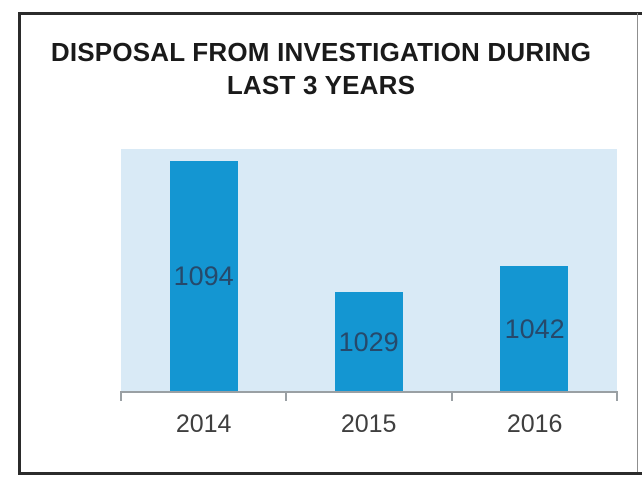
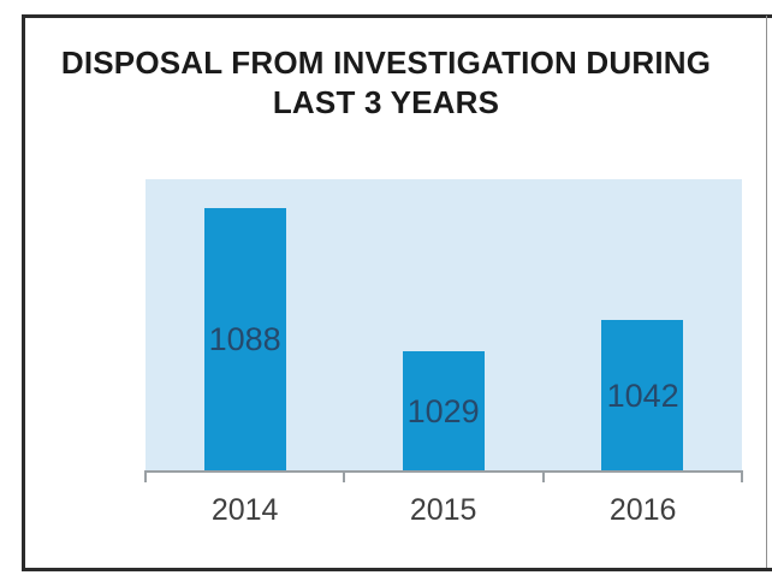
2014: 1094 -> 1088
